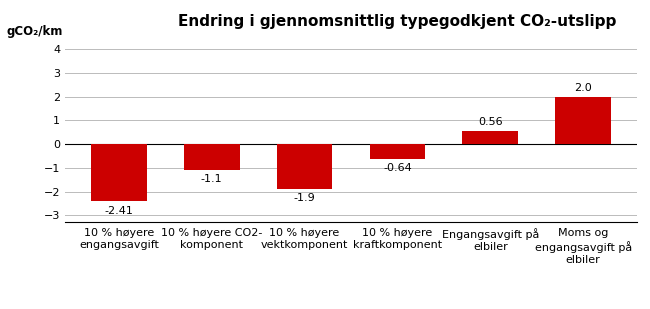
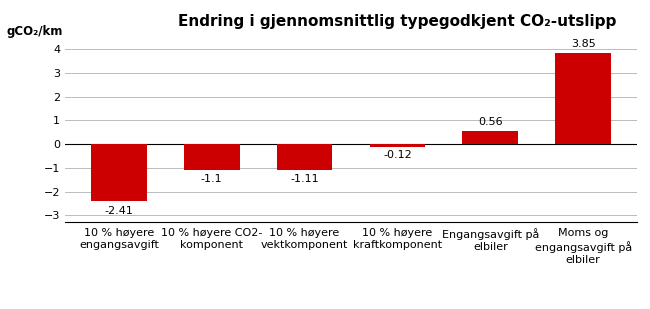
10 % høyere vektkomponent: -1.9 -> -1.11
10 % høyere kraftkomponent: -0.64 -> -0.12
Moms og engangsavgift på elbiler: 2.0 -> 3.85
